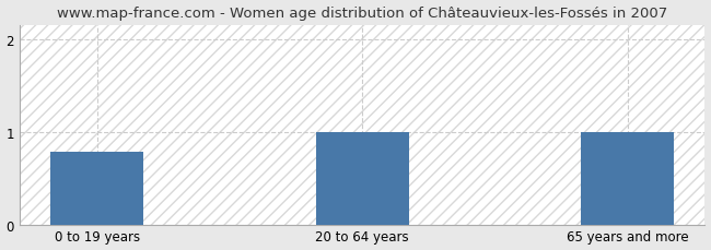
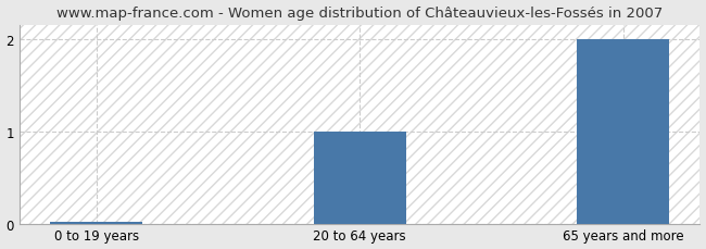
0 to 19 years: 0.78 -> 0.02
65 years and more: 1.00 -> 2.00
